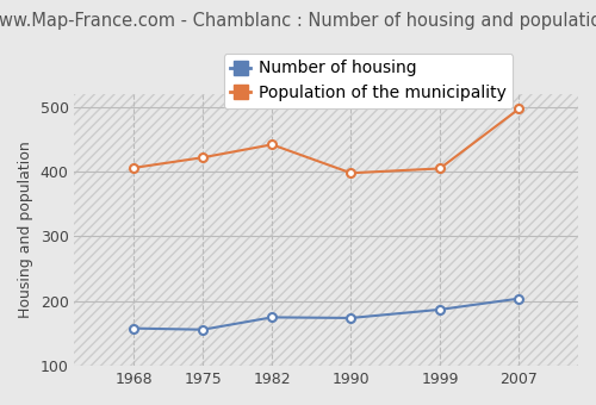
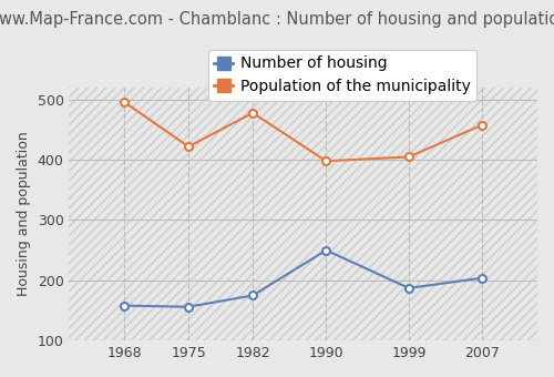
Population of the municipality/1968: 406 -> 496
Population of the municipality/1982: 442 -> 478
Number of housing/1990: 174 -> 250
Population of the municipality/2007: 497 -> 458
